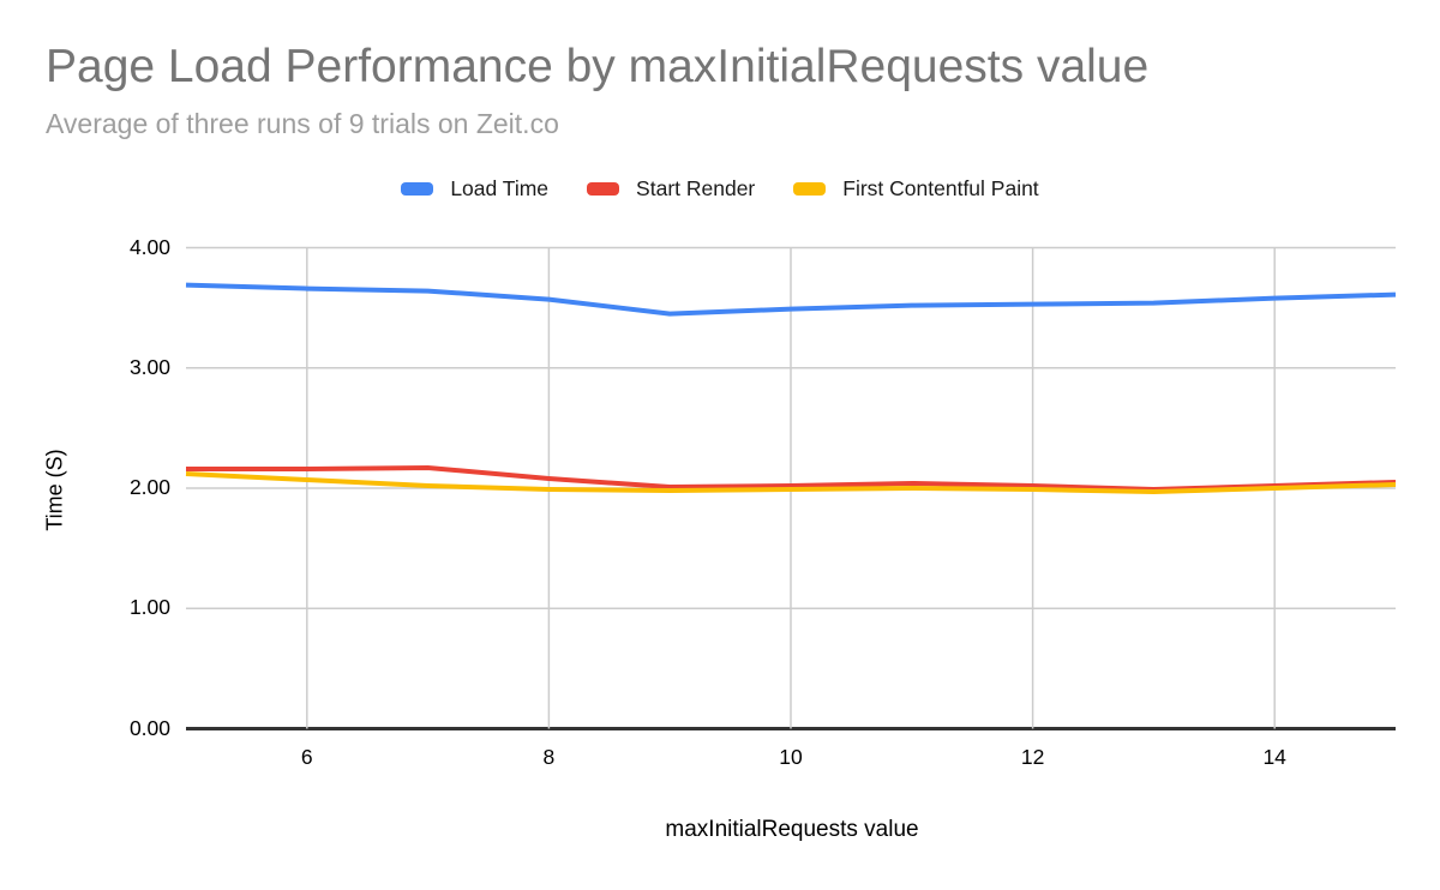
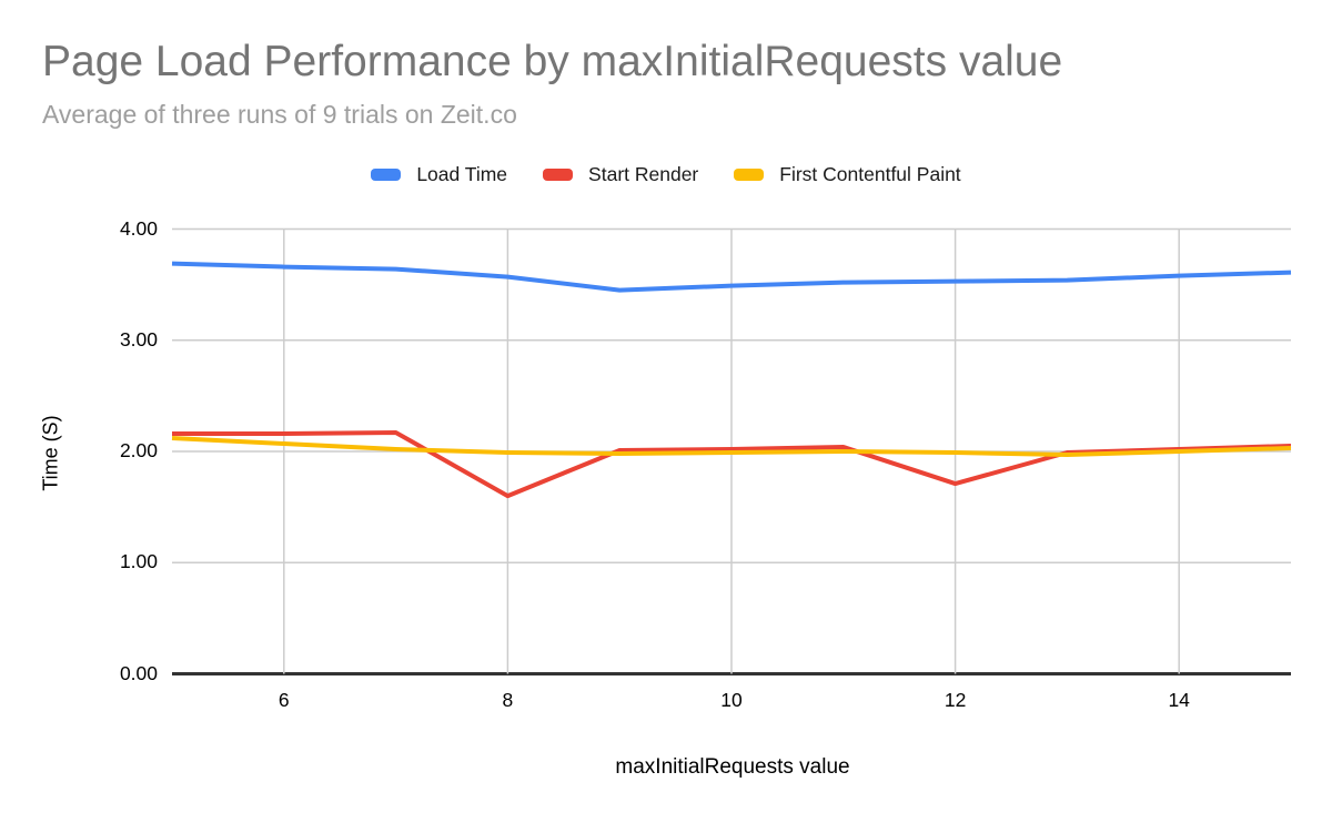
Start Render/8: 2.08 -> 1.60
Start Render/12: 2.02 -> 1.71
